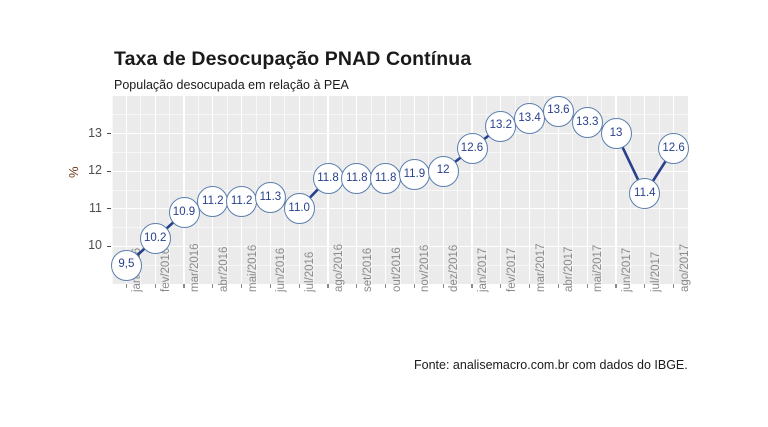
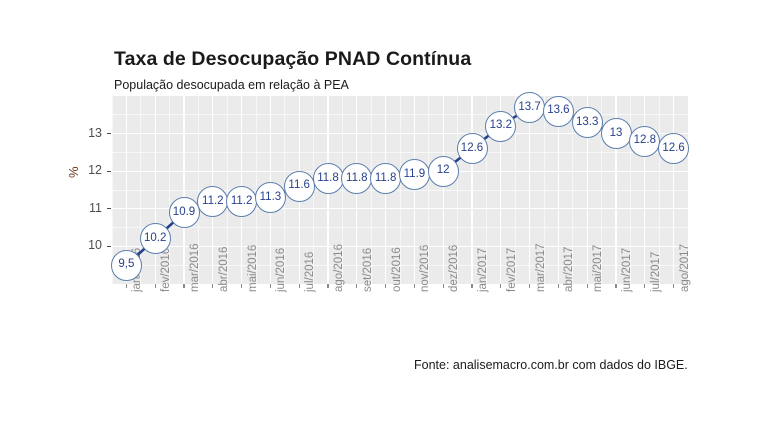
jul/2016: 11.0 -> 11.6
mar/2017: 13.4 -> 13.7
jul/2017: 11.4 -> 12.8
